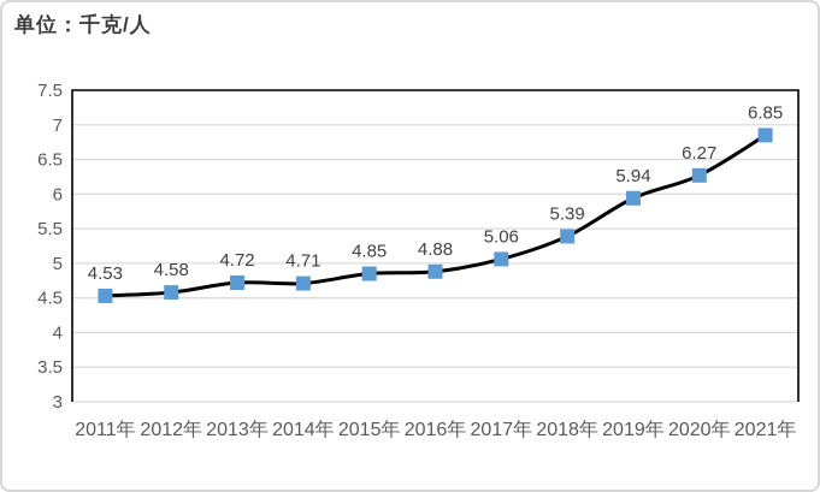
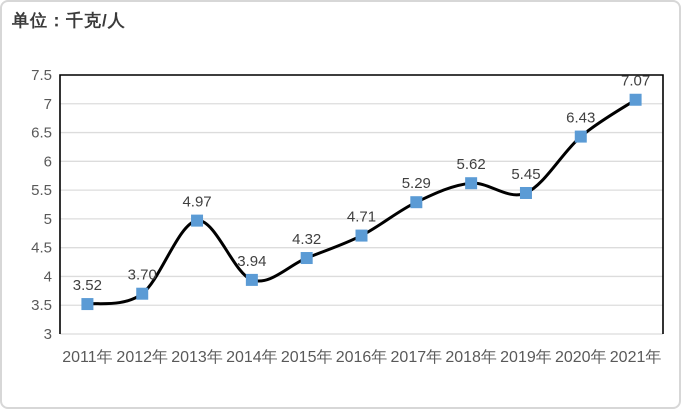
2011年: 4.53 -> 3.52
2012年: 4.58 -> 3.70
2013年: 4.72 -> 4.97
2014年: 4.71 -> 3.94
2015年: 4.85 -> 4.32
2016年: 4.88 -> 4.71
2017年: 5.06 -> 5.29
2018年: 5.39 -> 5.62
2019年: 5.94 -> 5.45
2020年: 6.27 -> 6.43
2021年: 6.85 -> 7.07
